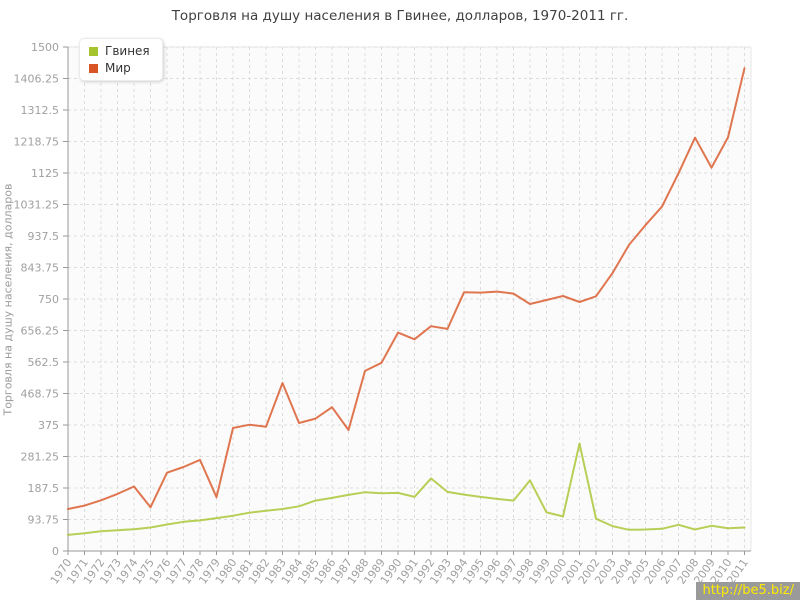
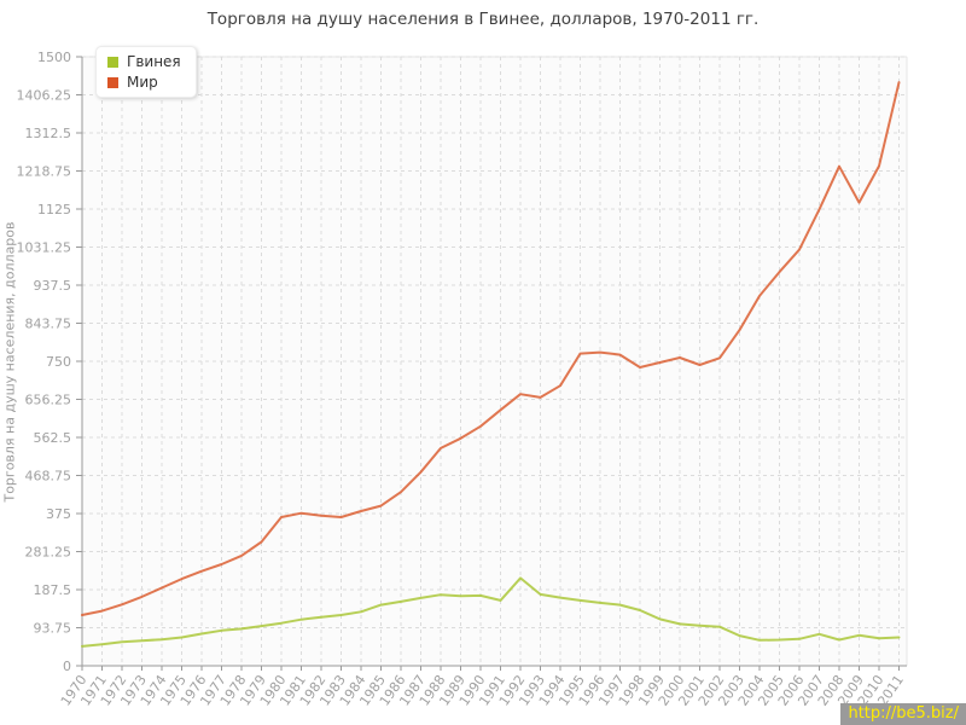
Мир/1975: 130 -> 210
Мир/1979: 160 -> 300
Мир/1983: 500 -> 370
Мир/1987: 360 -> 480
Мир/1990: 650 -> 590
Мир/1994: 770 -> 690
Гвинея/1998: 210 -> 140
Гвинея/2001: 320 -> 100
